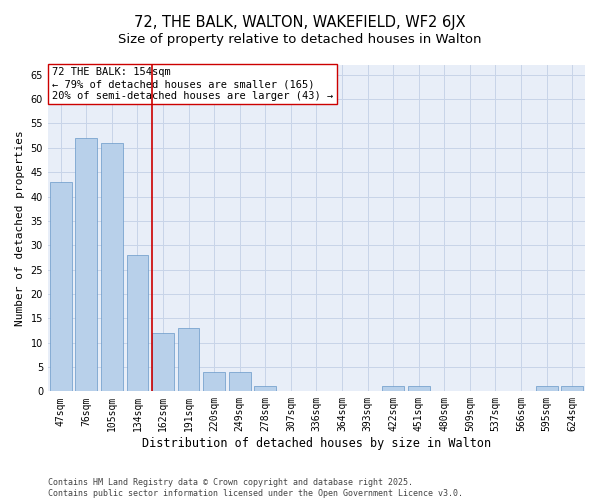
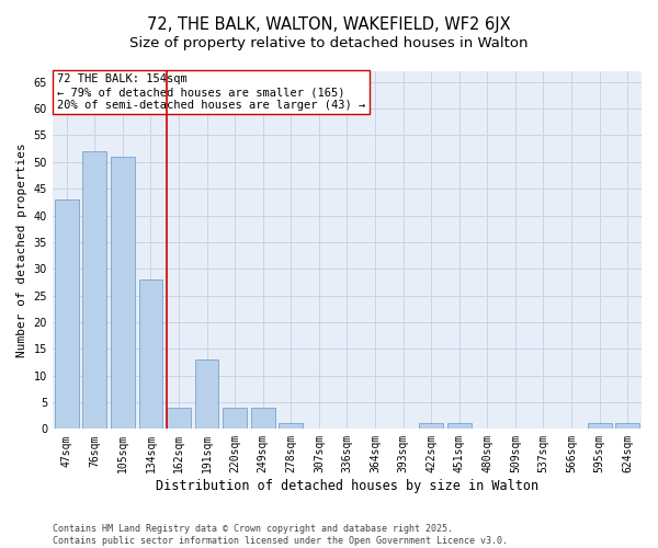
162sqm: 12 -> 4
